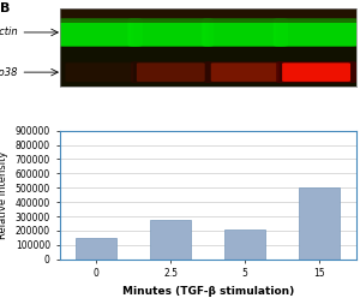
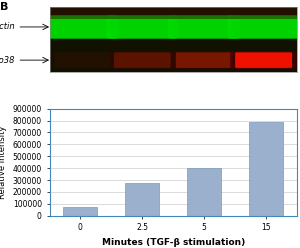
0: 150000 -> 70000
5: 210000 -> 400000
15: 500000 -> 790000
